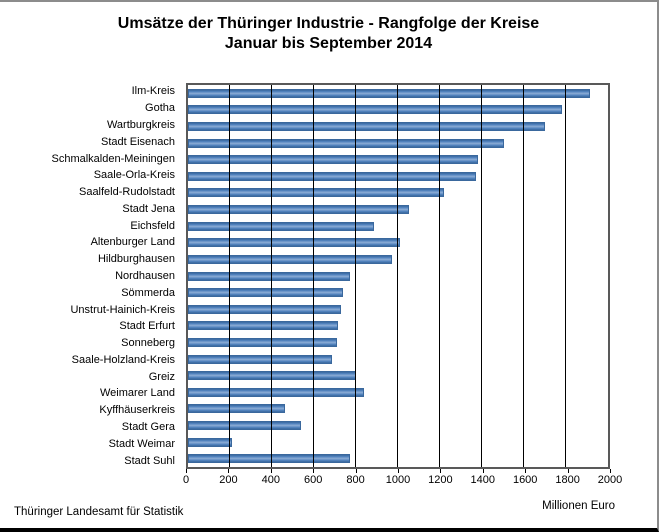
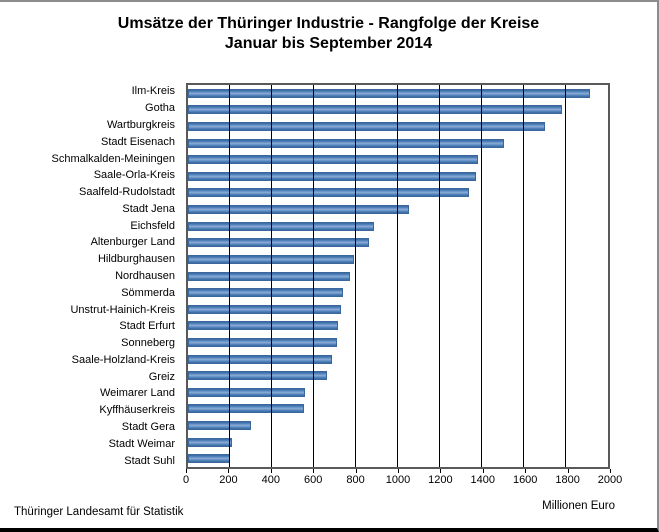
Saalfeld-Rudolstadt: 1220 -> 1340
Altenburger Land: 1010 -> 860
Hildburghausen: 970 -> 790
Greiz: 800 -> 660
Weimarer Land: 840 -> 560
Kyffhäuserkreis: 460 -> 550
Stadt Gera: 540 -> 300
Stadt Suhl: 770 -> 200
